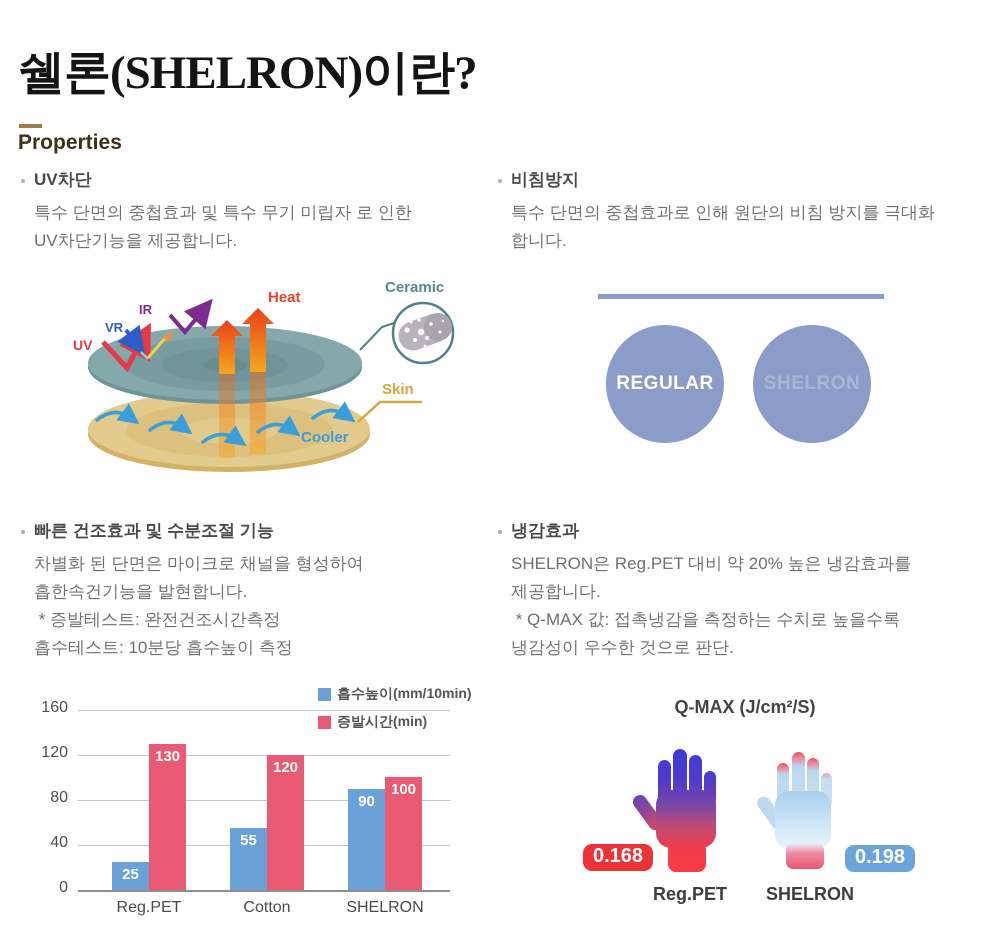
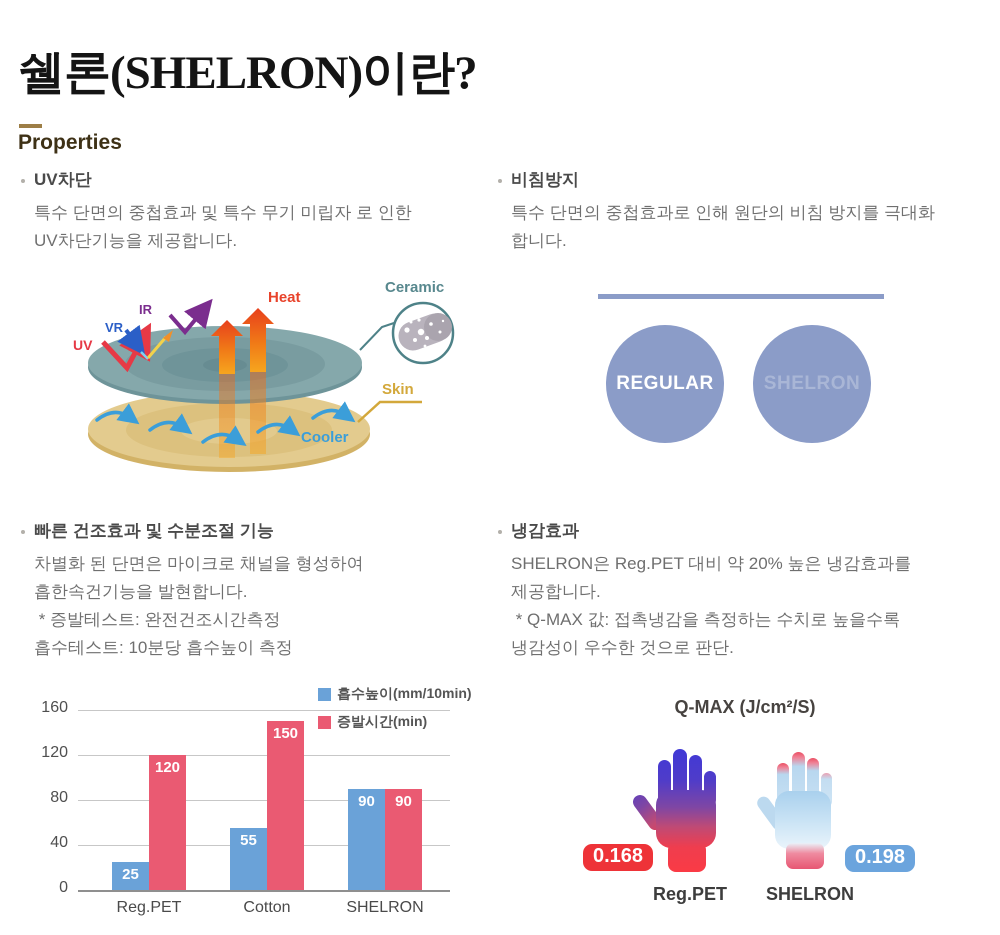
증발시간(min)/Reg.PET: 130 -> 120
증발시간(min)/Cotton: 120 -> 150
증발시간(min)/SHELRON: 100 -> 90
